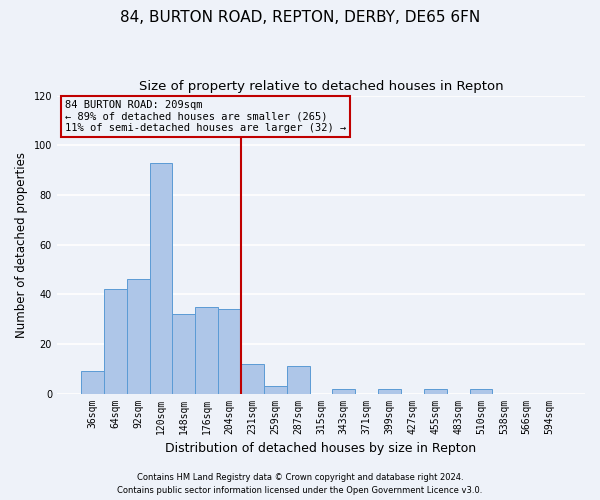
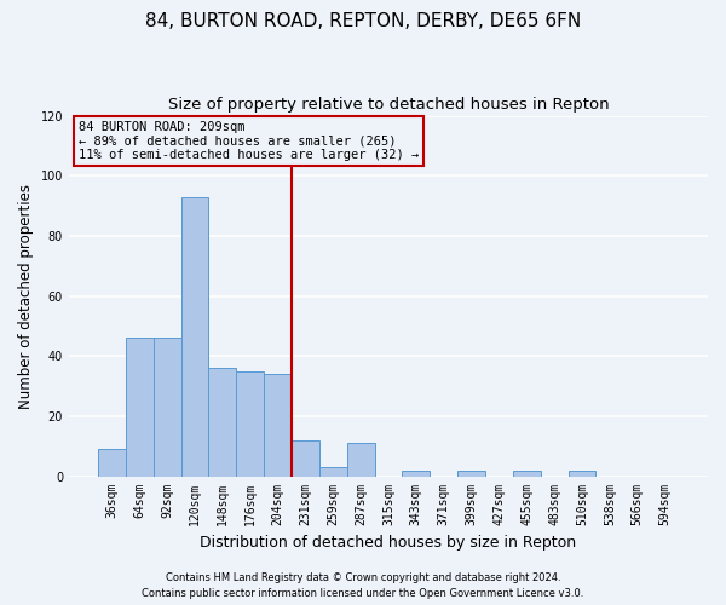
64sqm: 42 -> 46
148sqm: 32 -> 36
